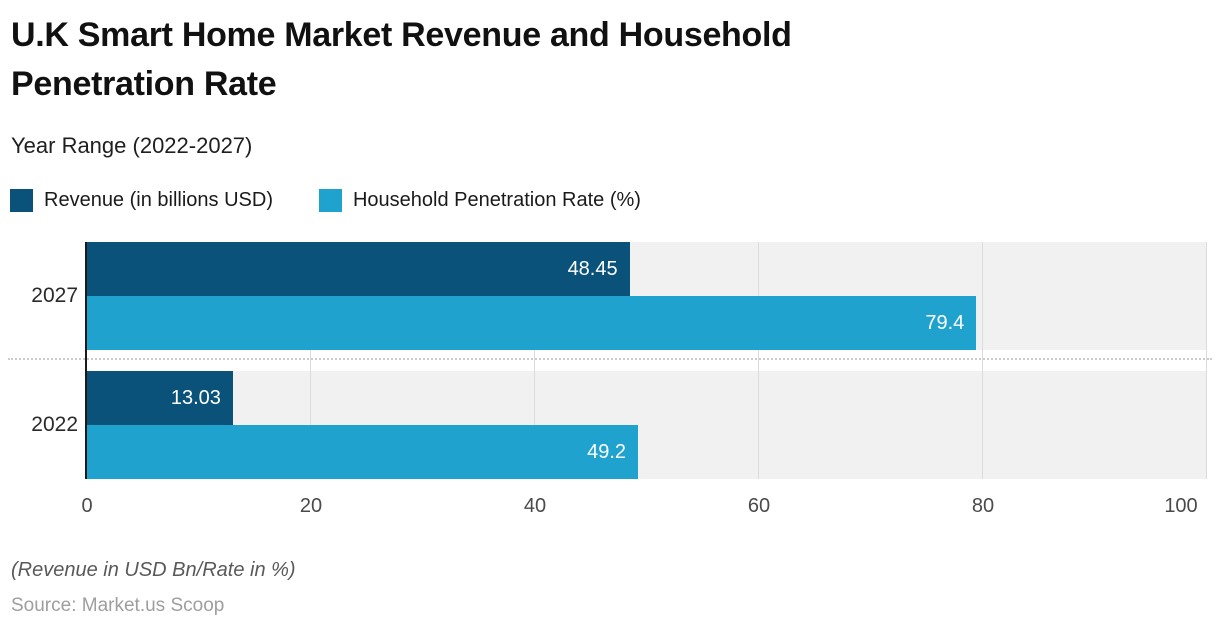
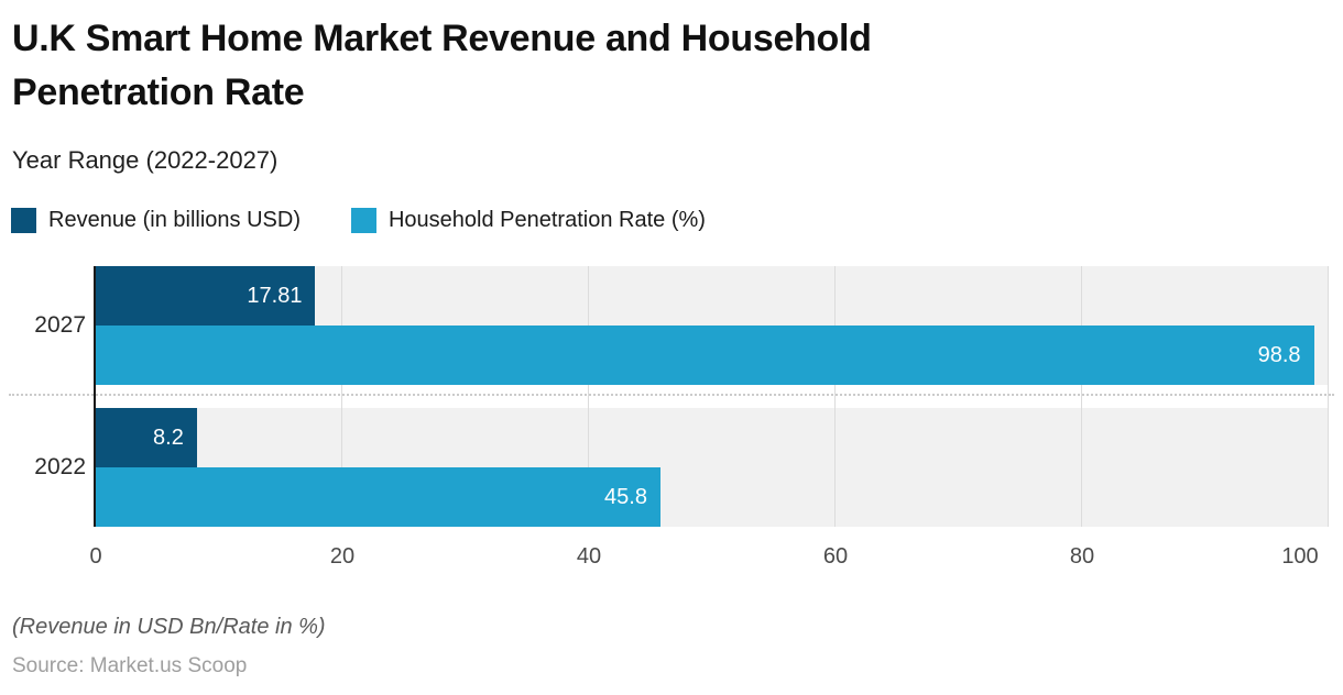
Revenue (in billions USD)/2027: 48.45 -> 17.81
Household Penetration Rate (%)/2027: 79.4 -> 98.8
Revenue (in billions USD)/2022: 13.03 -> 8.2
Household Penetration Rate (%)/2022: 49.2 -> 45.8
